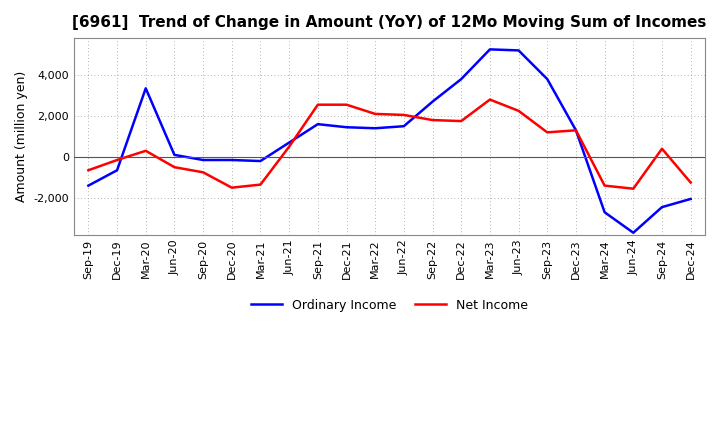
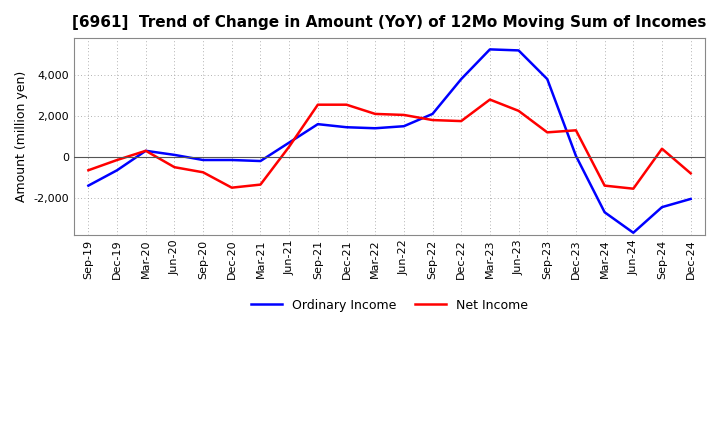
Ordinary Income/Mar-20: 3,350 -> 300
Ordinary Income/Sep-22: 2,700 -> 2,100
Ordinary Income/Dec-23: 1,300 -> 50
Net Income/Dec-24: -1,250 -> -800
